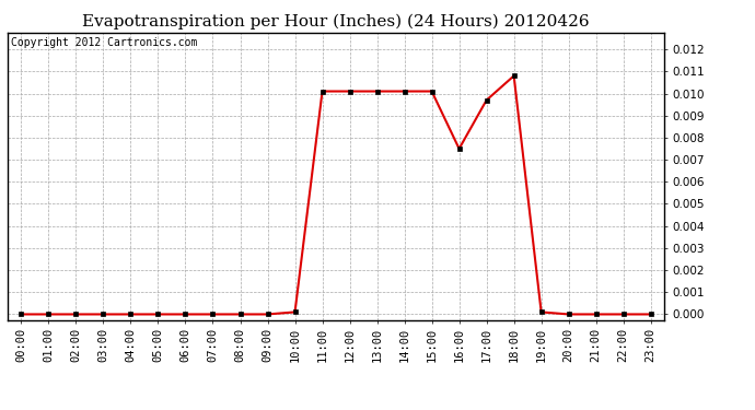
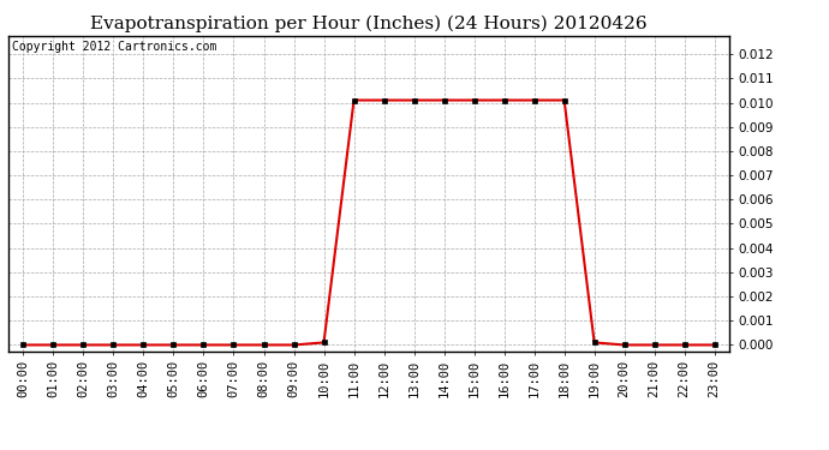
16:00: 0.0075 -> 0.0101
17:00: 0.0097 -> 0.0101
18:00: 0.0108 -> 0.0101
